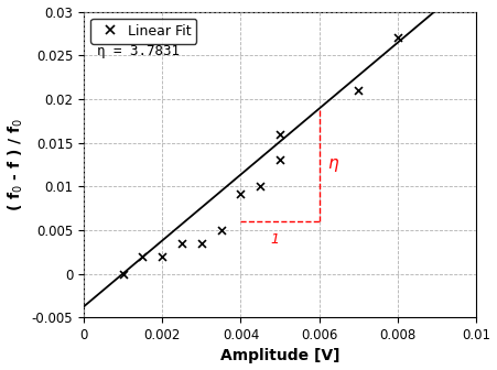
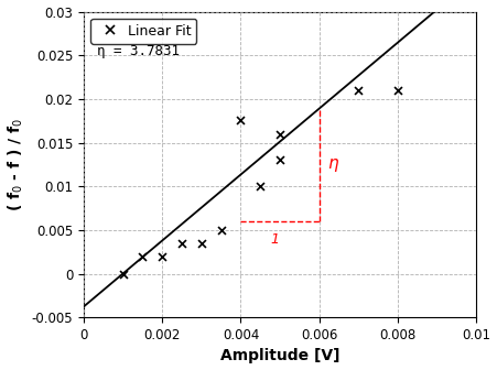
0.004: 0.0092 -> 0.0176
0.008: 0.0270 -> 0.0210
